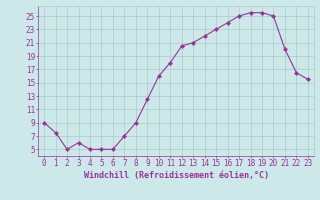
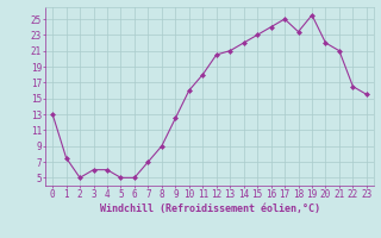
0: 9.0 -> 13.0
4: 5.0 -> 6.0
18: 25.5 -> 23.4
20: 25.0 -> 22.0
21: 20.0 -> 21.0
